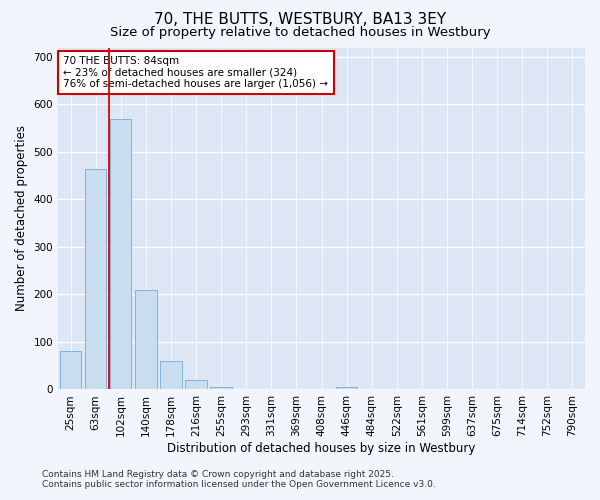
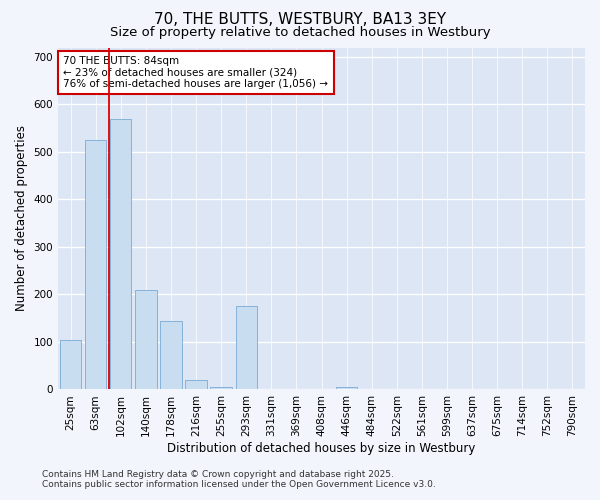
25sqm: 80 -> 105
63sqm: 465 -> 525
178sqm: 60 -> 145
293sqm: 2 -> 175
